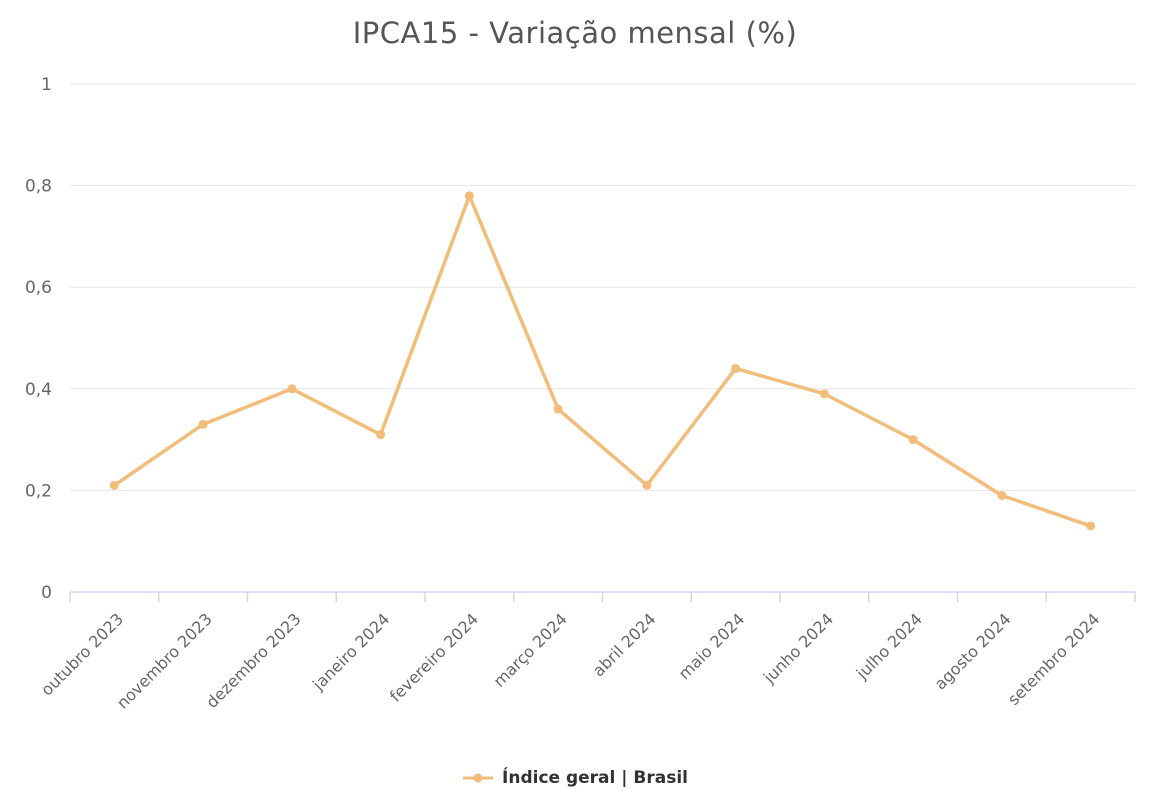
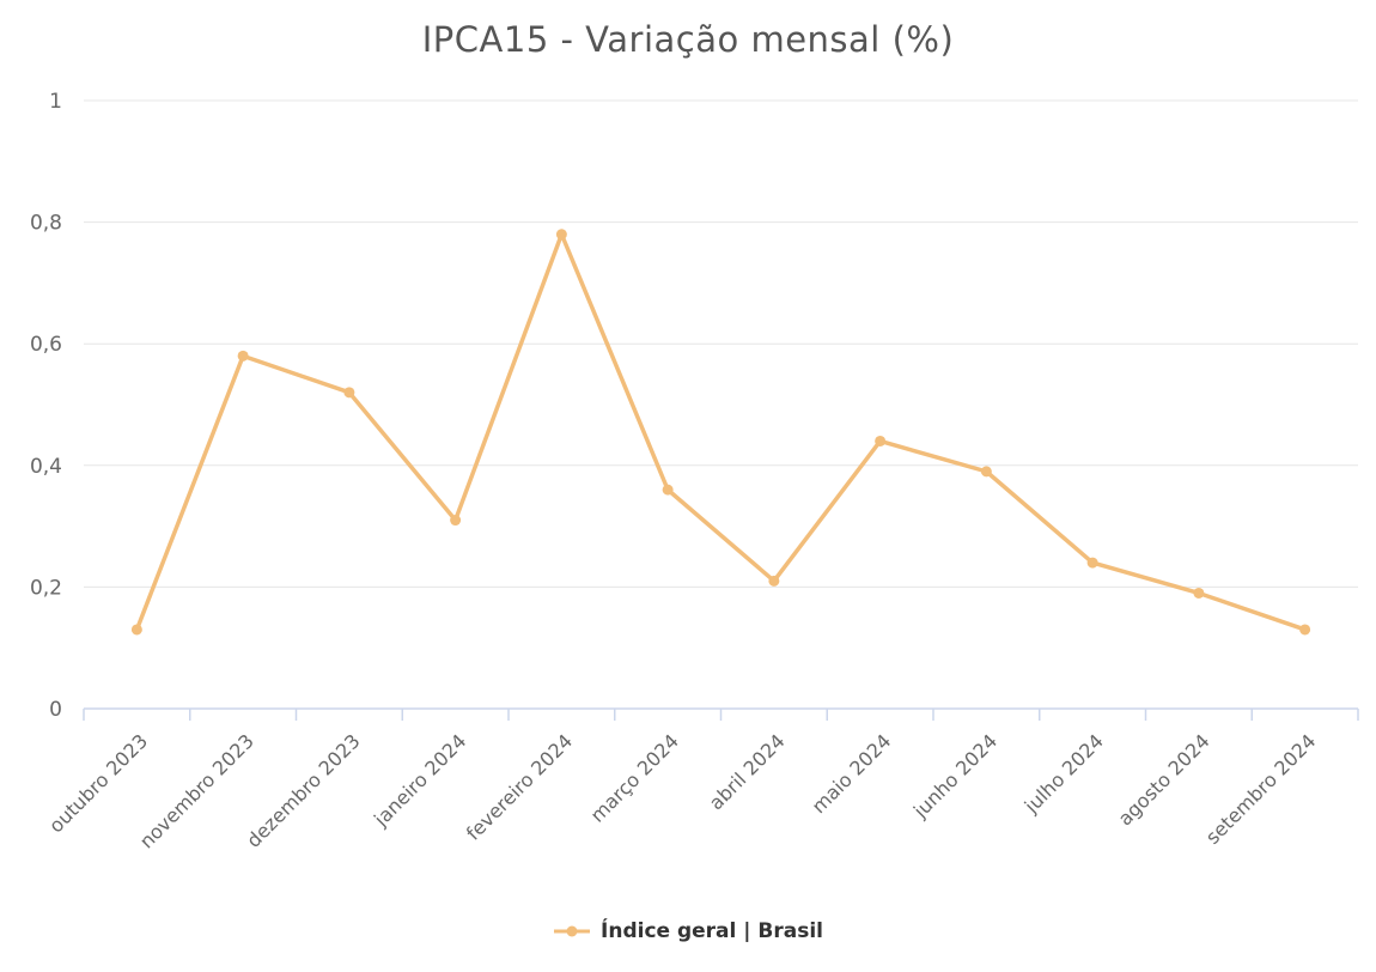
outubro 2023: 0,21 -> 0,13
novembro 2023: 0,33 -> 0,58
dezembro 2023: 0,40 -> 0,52
julho 2024: 0,30 -> 0,24
